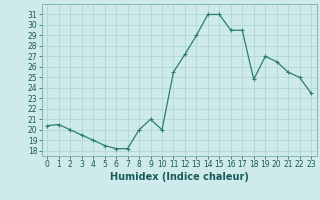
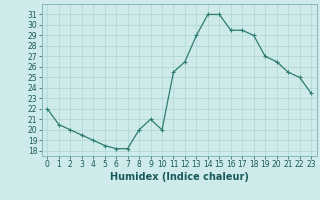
0: 20.4 -> 22.0
12: 27.2 -> 26.5
18: 24.8 -> 29.0
